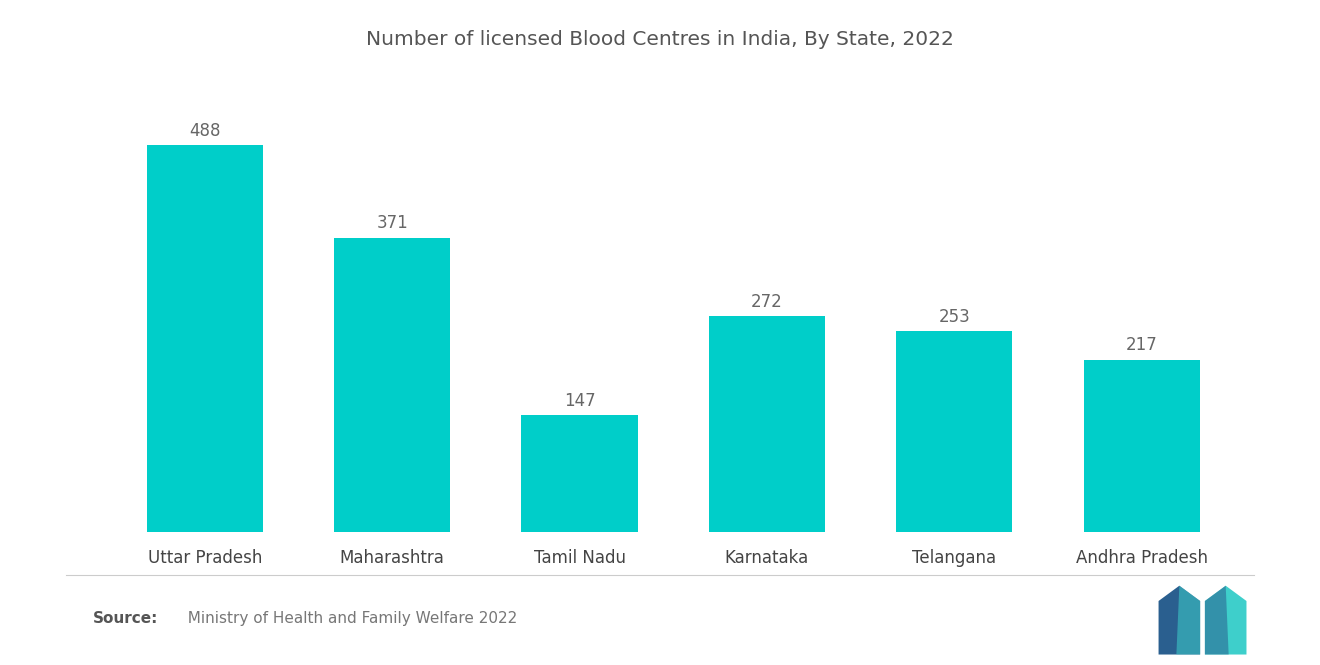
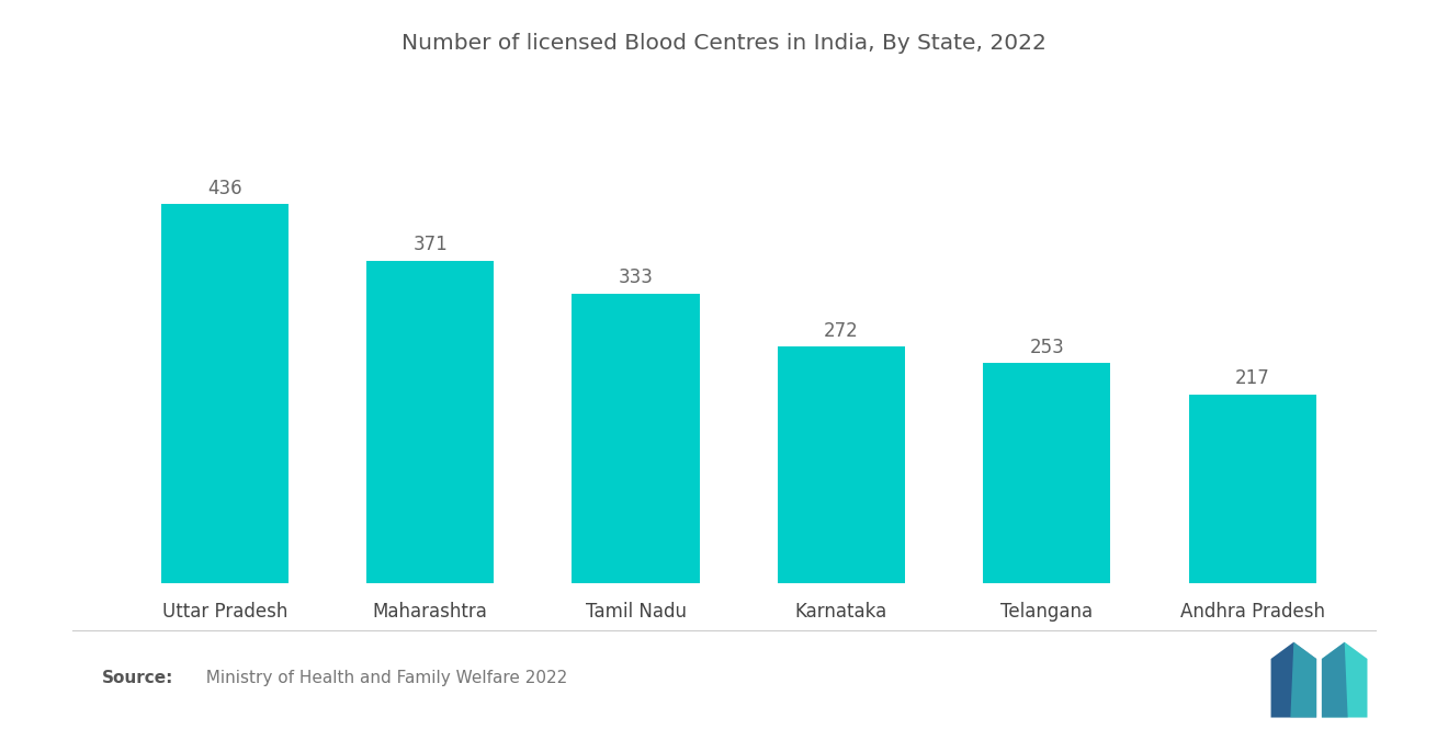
Uttar Pradesh: 488 -> 436
Tamil Nadu: 147 -> 333
